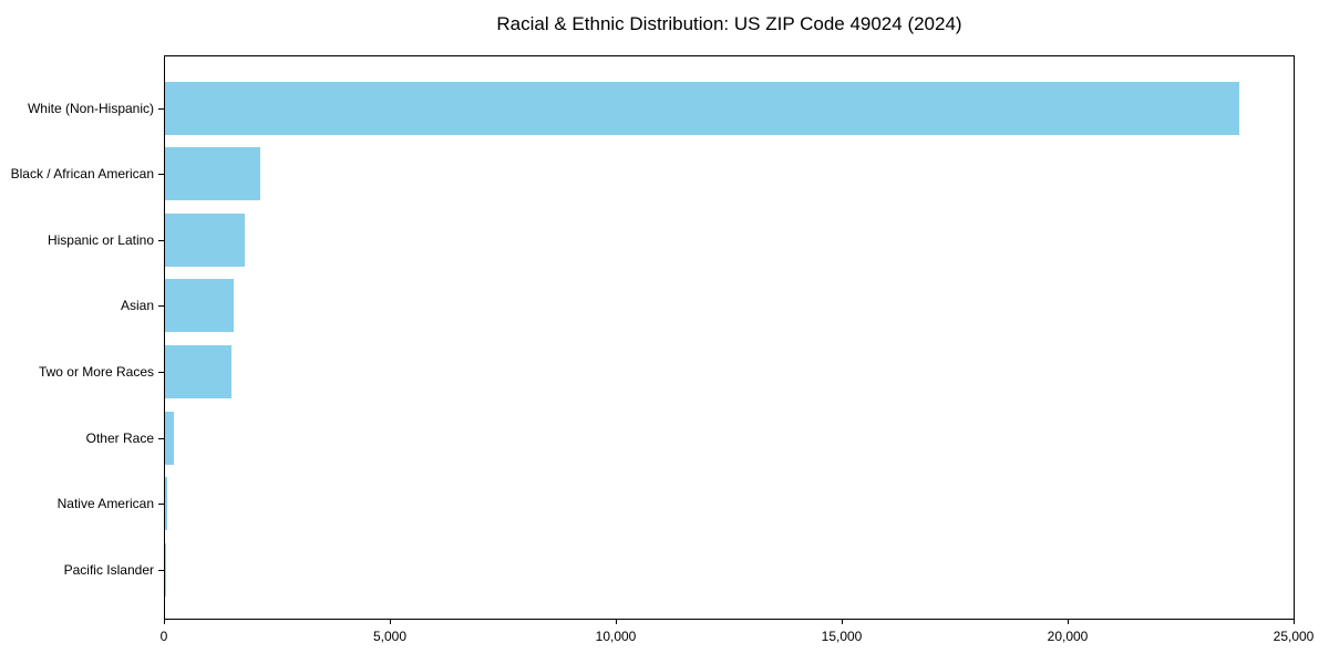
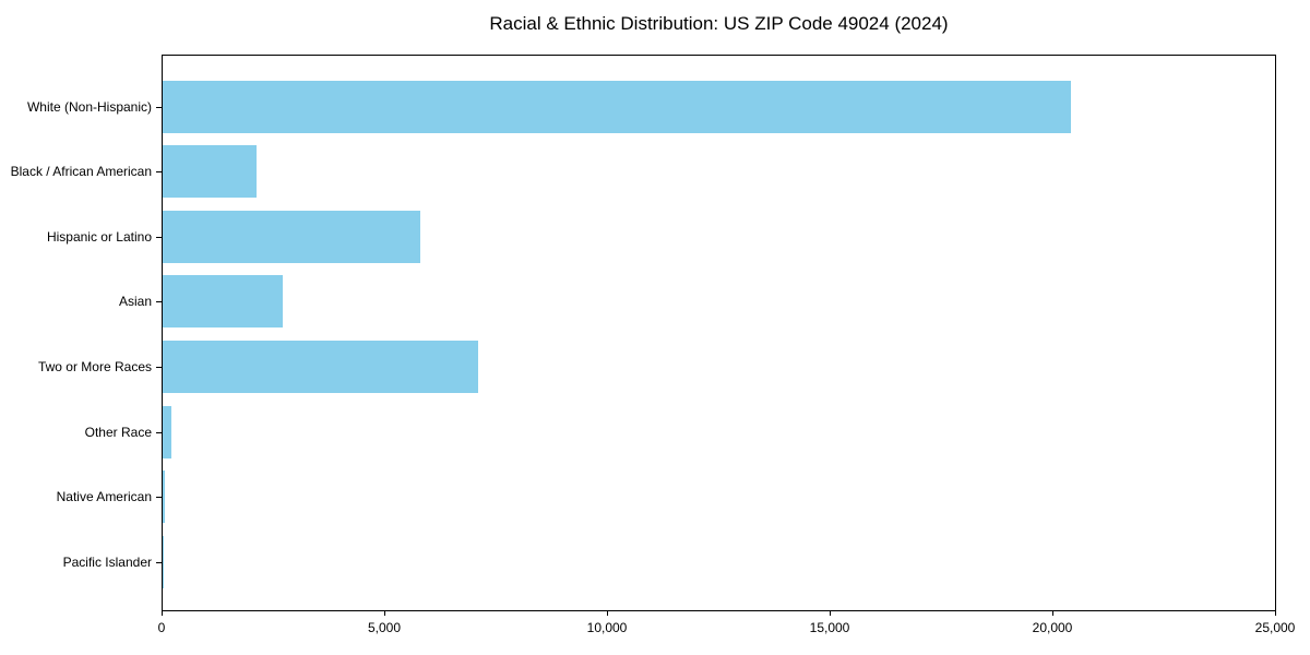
White (Non-Hispanic): 23800 -> 20400
Hispanic or Latino: 1800 -> 5800
Asian: 1500 -> 2700
Two or More Races: 1500 -> 7100
